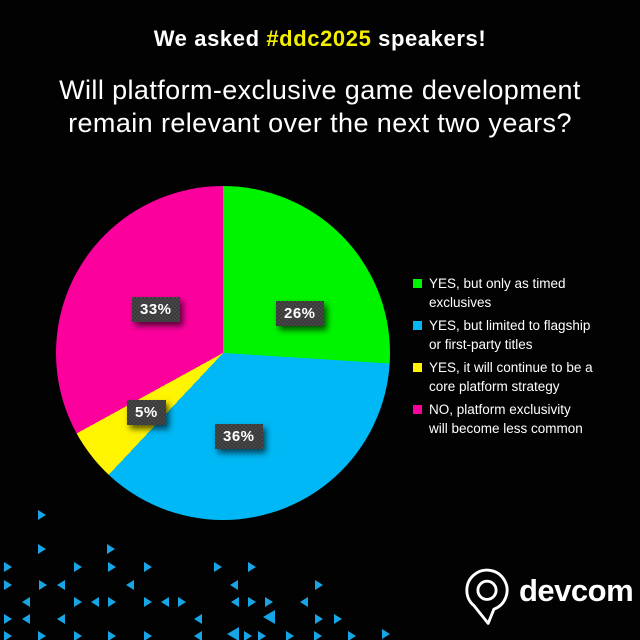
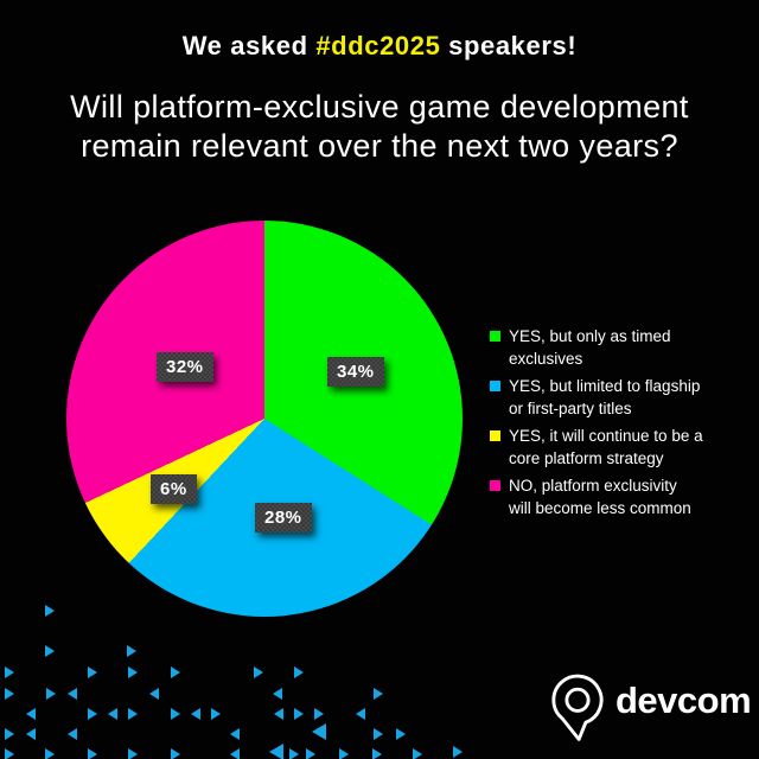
YES, but only as timed exclusives: 26% -> 34%
YES, but limited to flagship or first-party titles: 36% -> 28%
YES, it will continue to be a core platform strategy: 5% -> 6%
NO, platform exclusivity will become less common: 33% -> 32%
